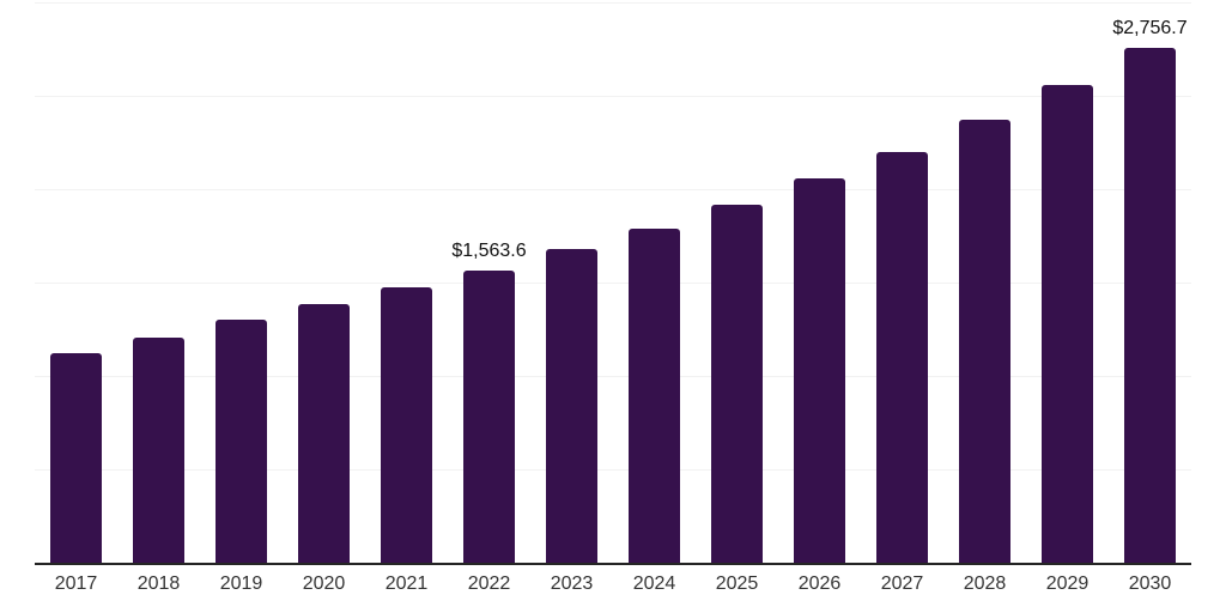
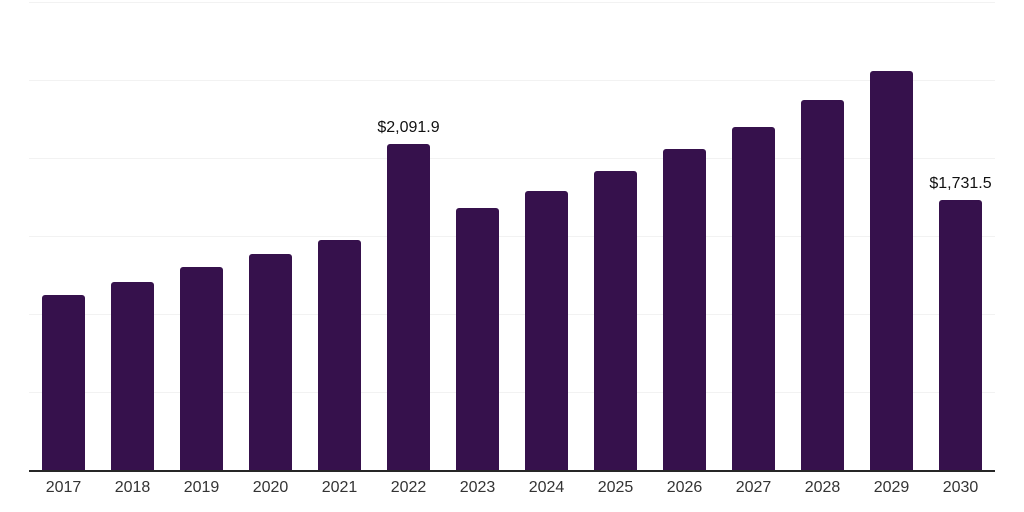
2022: $1,563.6 -> $2,091.9
2030: $2,756.7 -> $1,731.5
